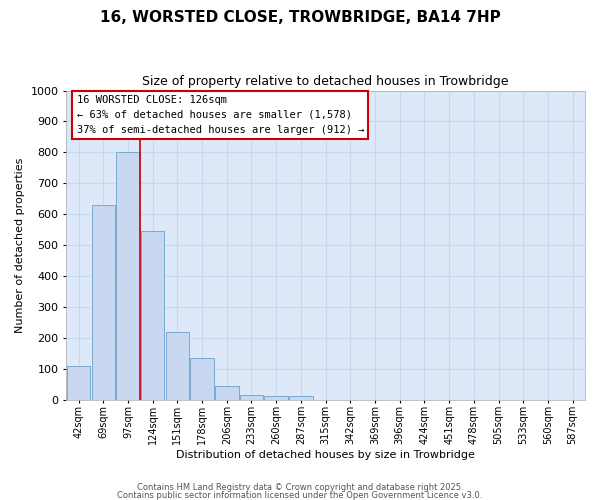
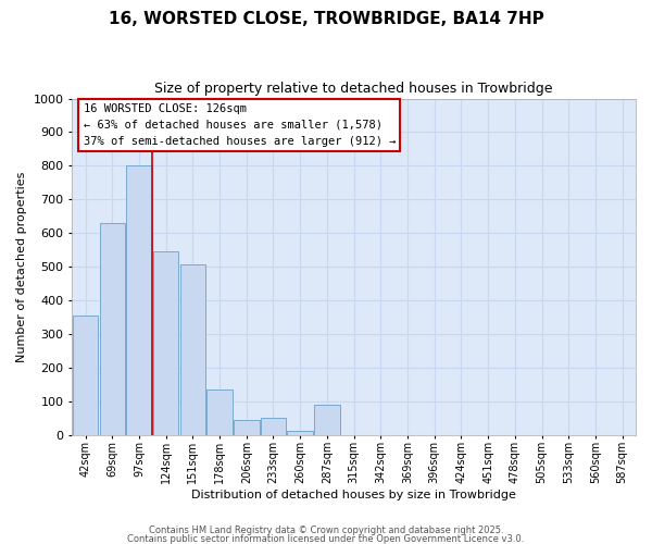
42sqm: 110 -> 355
151sqm: 220 -> 505
233sqm: 15 -> 50
287sqm: 10 -> 90
